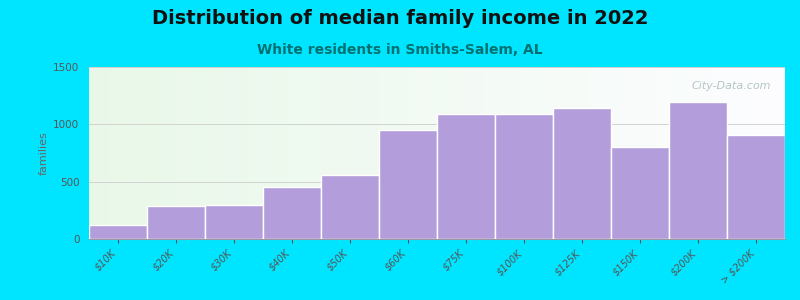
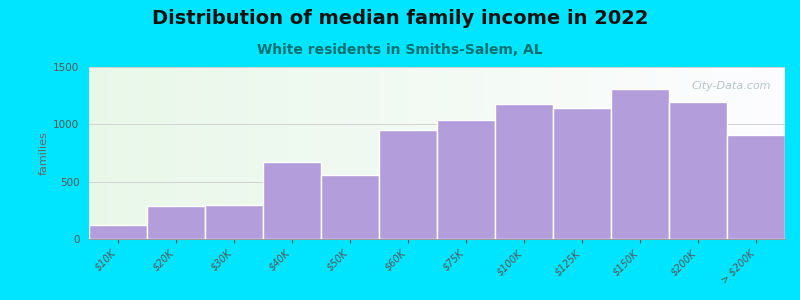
$40K: 450 -> 670
$75K: 1090 -> 1040
$100K: 1090 -> 1180
$150K: 800 -> 1310
